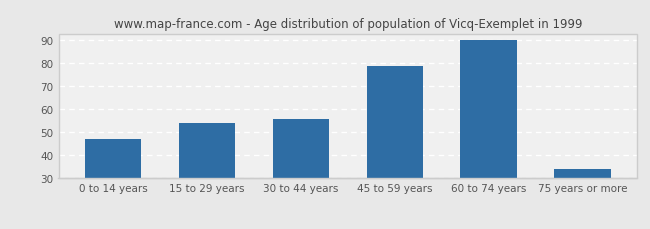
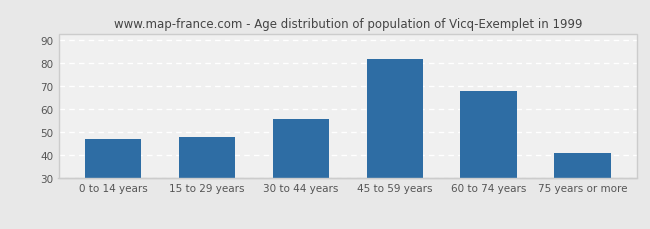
15 to 29 years: 54 -> 48
45 to 59 years: 79 -> 82
60 to 74 years: 90 -> 68
75 years or more: 34 -> 41
